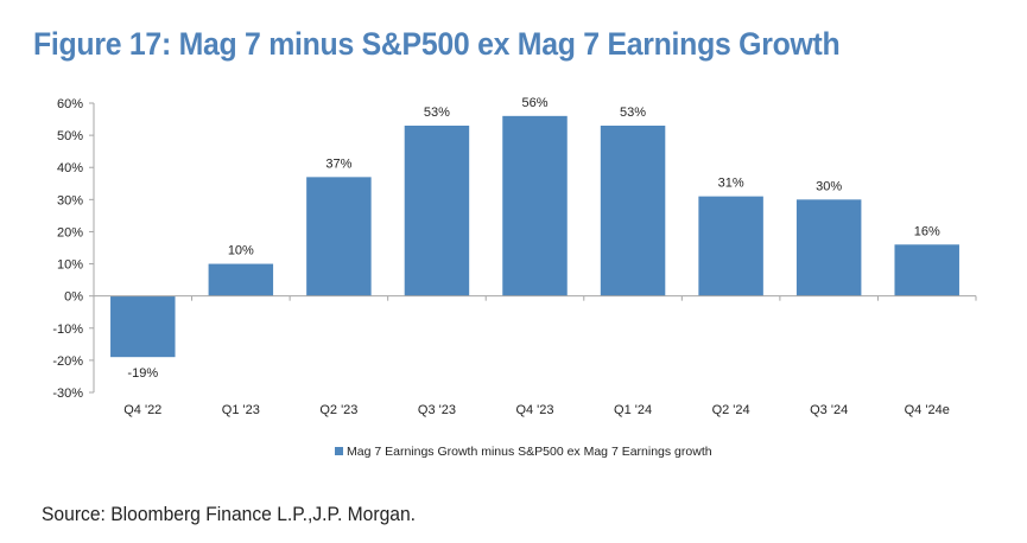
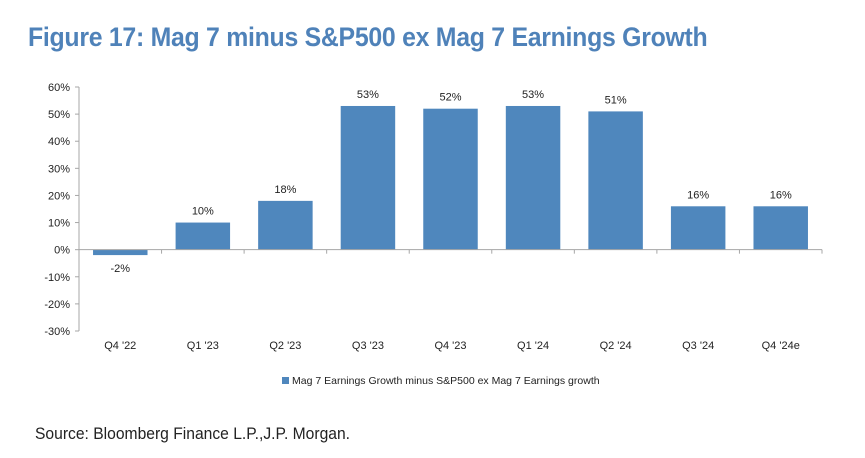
Q4 '22: -19% -> -2%
Q2 '23: 37% -> 18%
Q4 '23: 56% -> 52%
Q2 '24: 31% -> 51%
Q3 '24: 30% -> 16%
